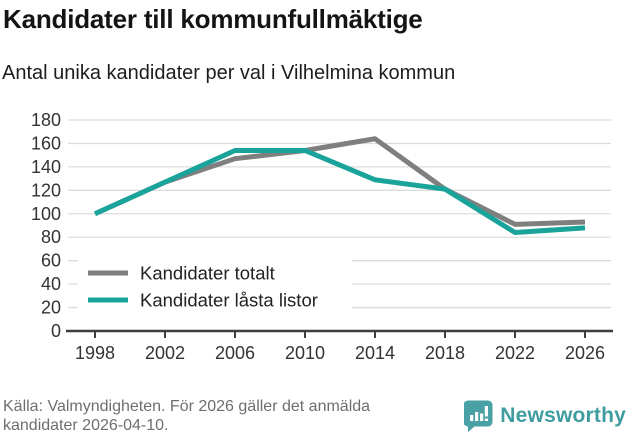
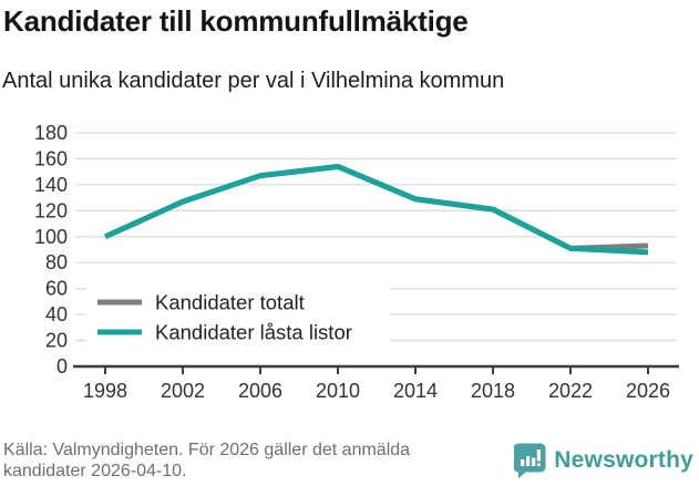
Kandidater låsta listor/2006: 154 -> 147
Kandidater totalt/2014: 164 -> 129
Kandidater låsta listor/2022: 84 -> 91
